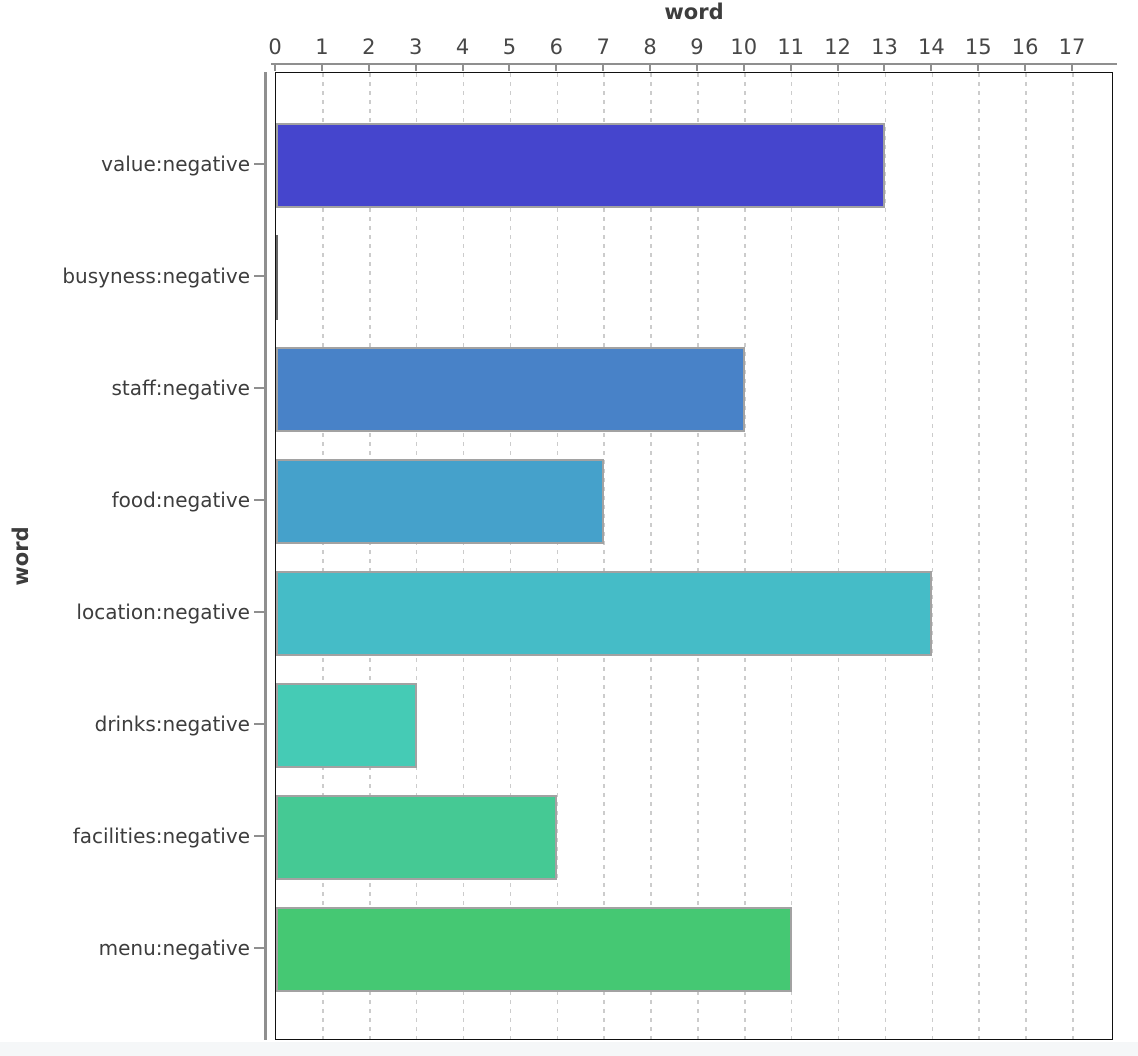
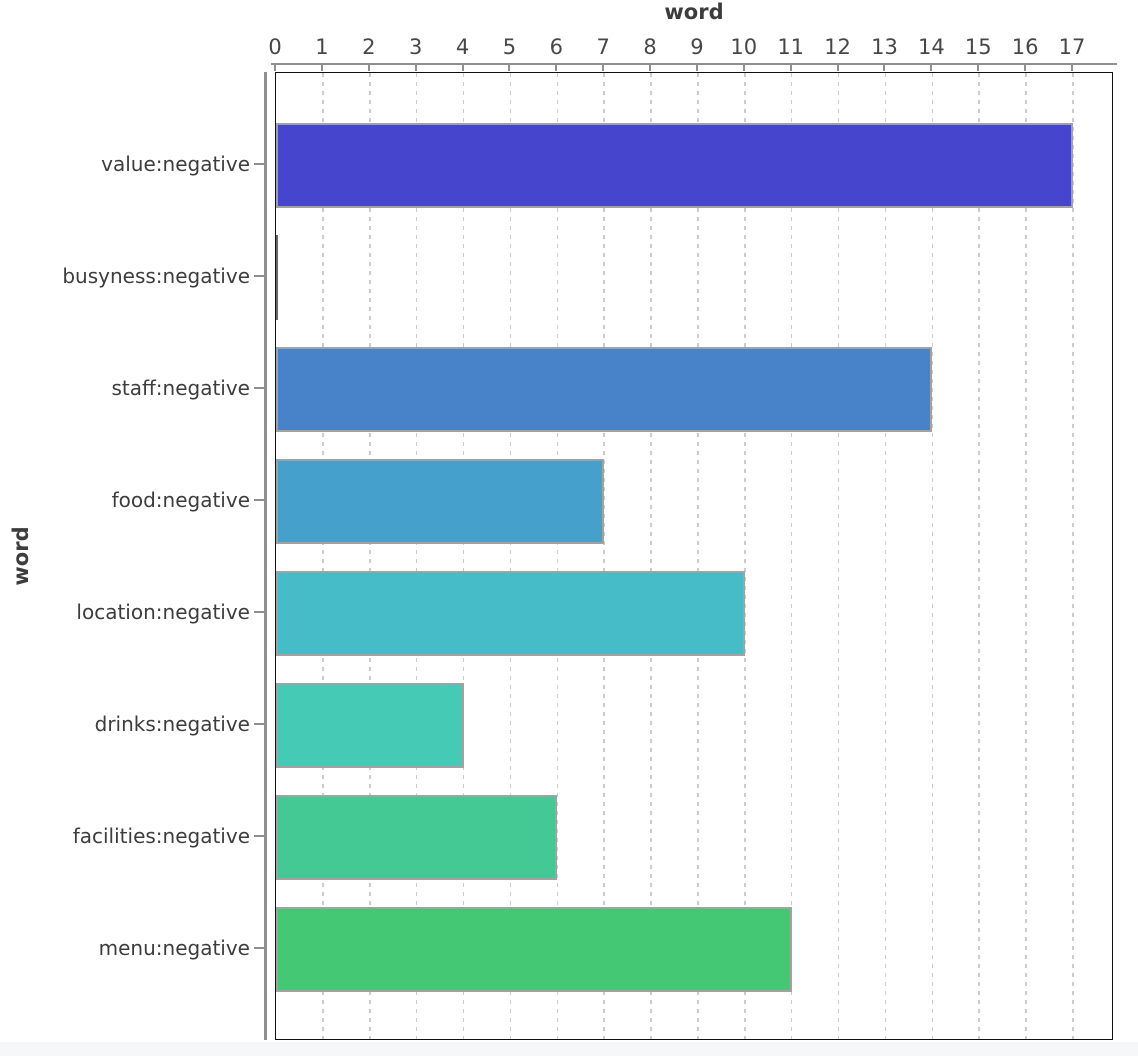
value:negative: 13 -> 17
staff:negative: 10 -> 14
location:negative: 14 -> 10
drinks:negative: 3 -> 4
